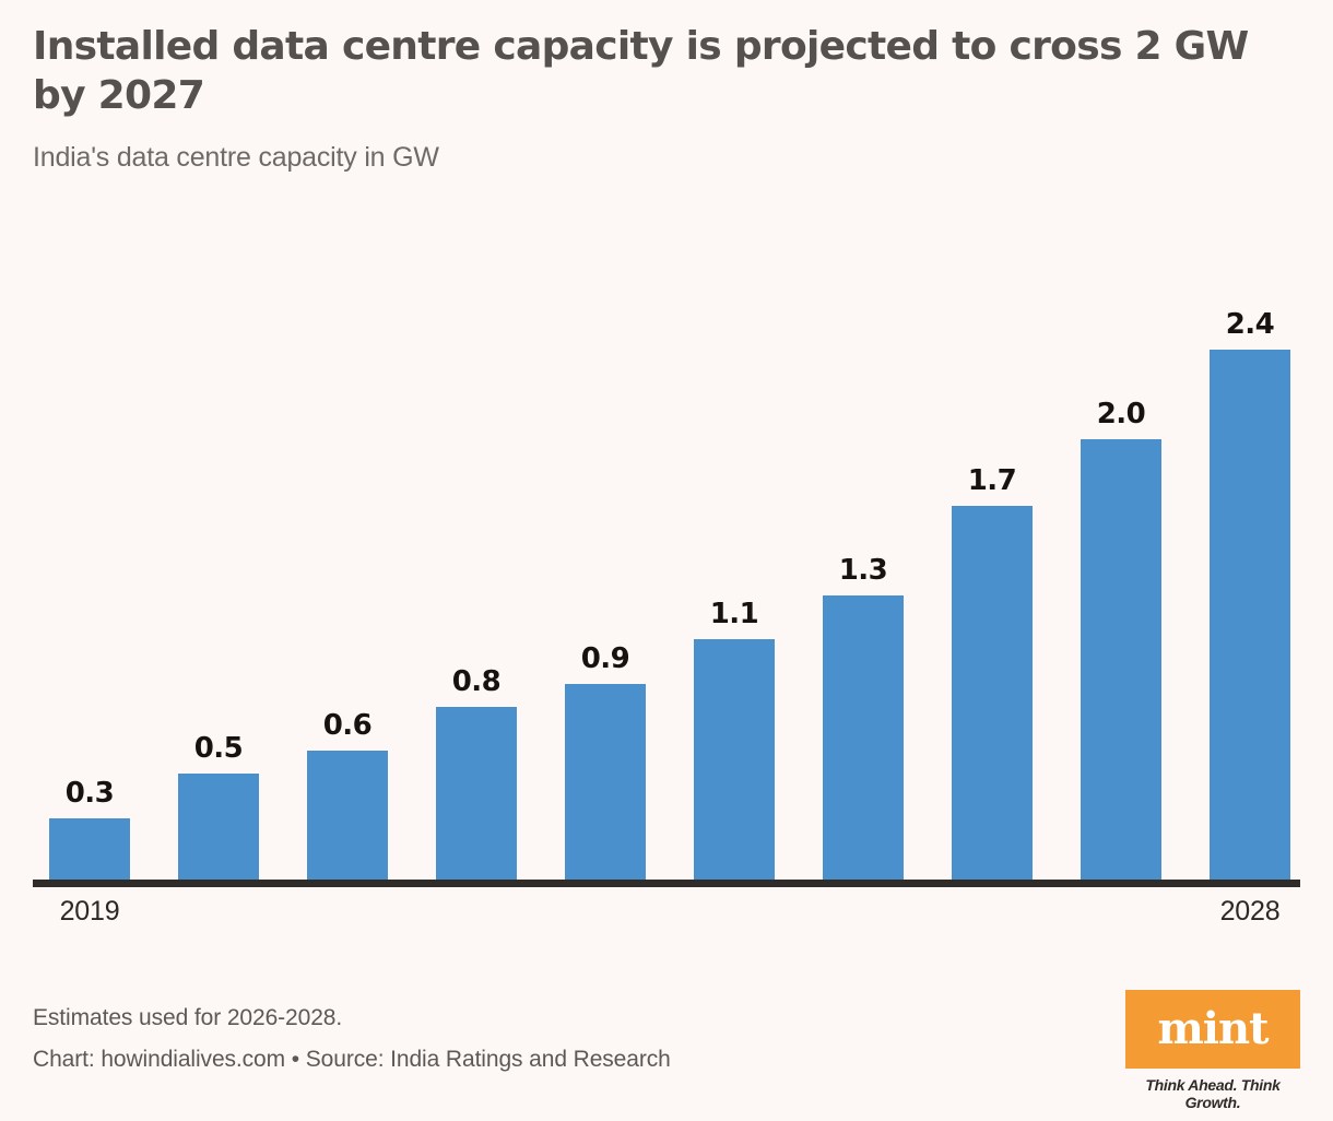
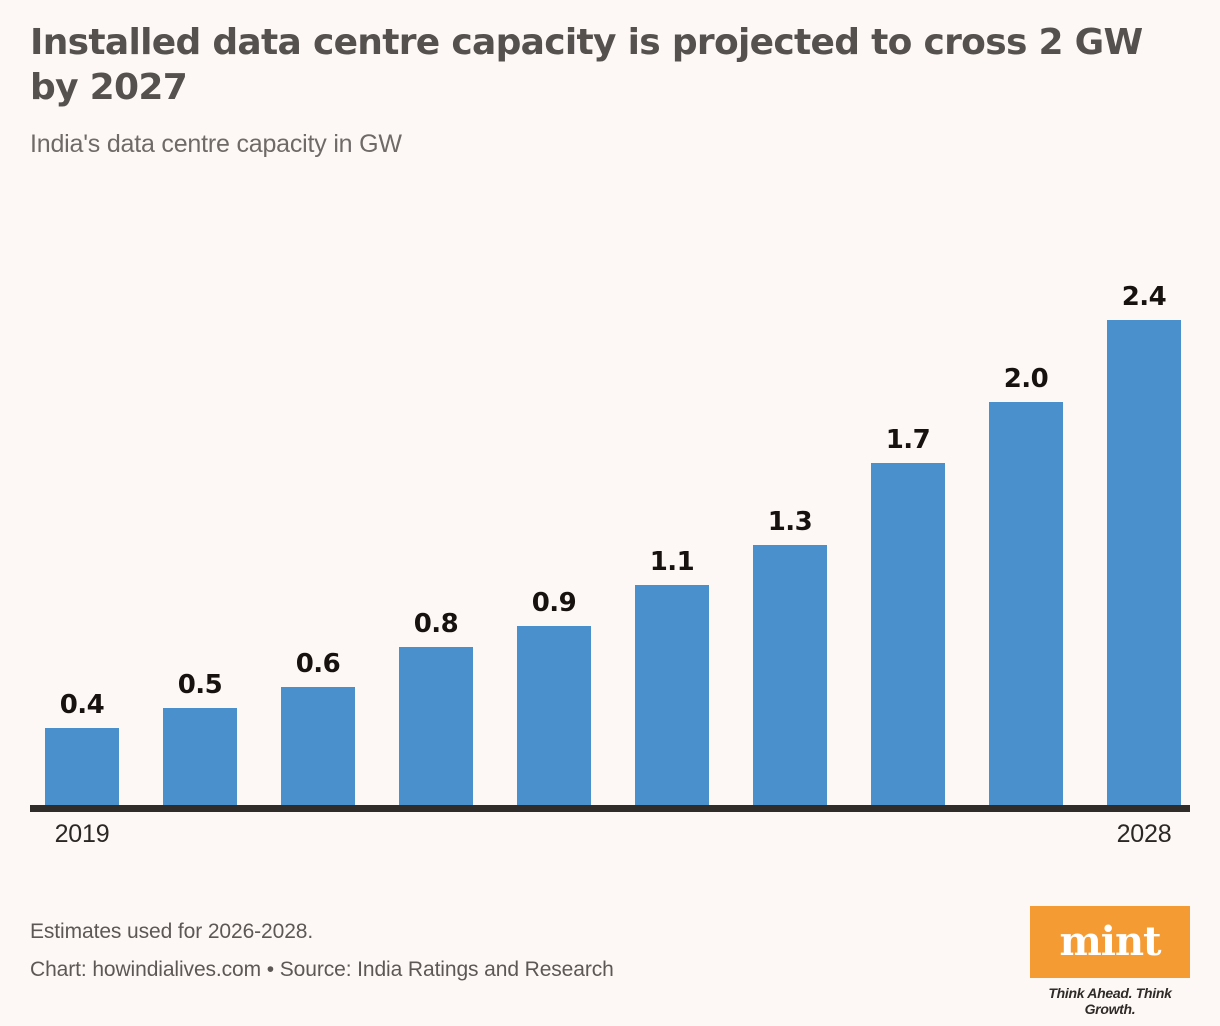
2019: 0.3 -> 0.4
